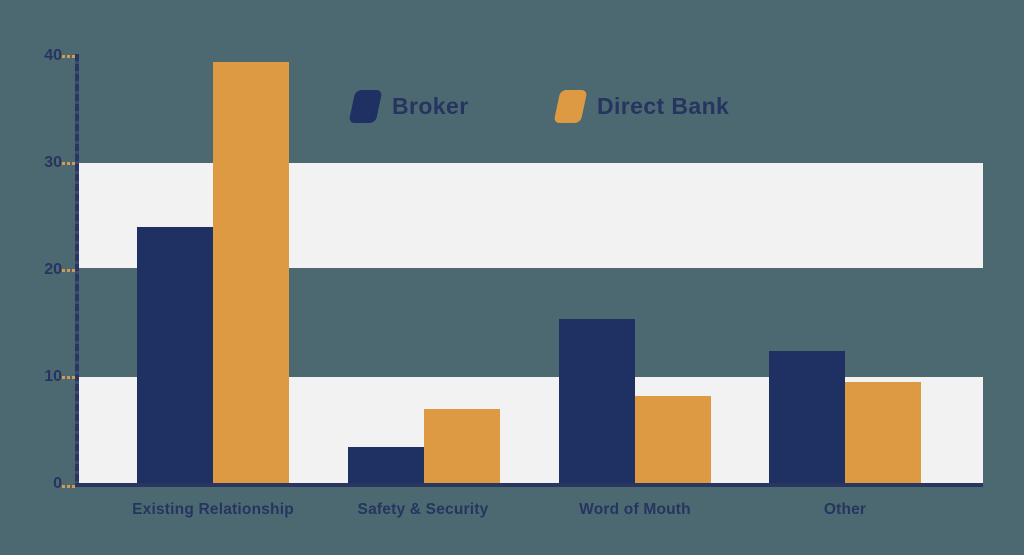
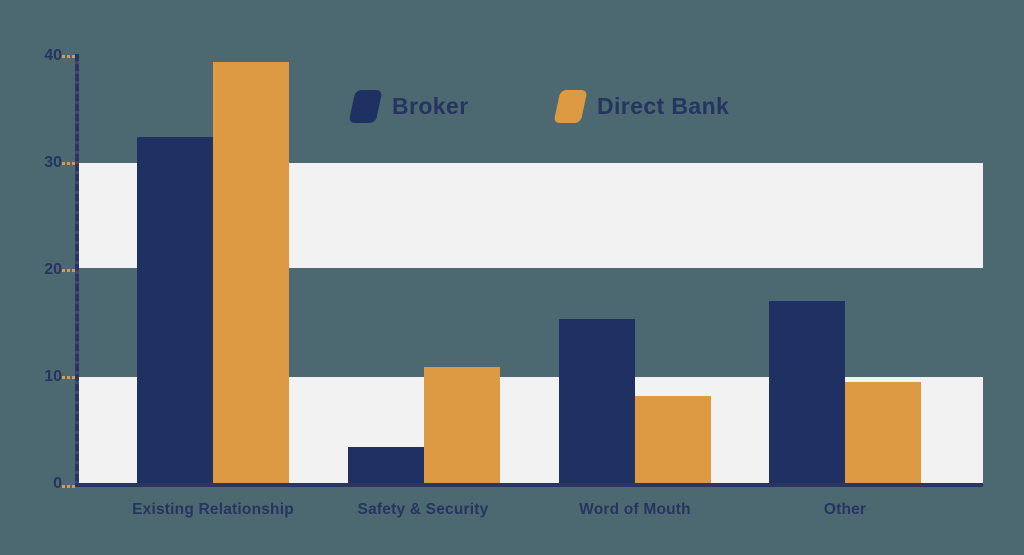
Broker/Existing Relationship: 24.0 -> 32.4
Direct Bank/Safety & Security: 7.0 -> 10.9
Broker/Other: 12.4 -> 17.1
